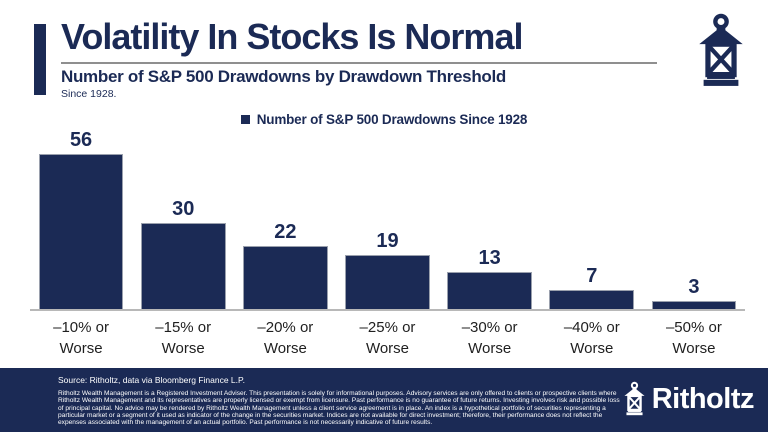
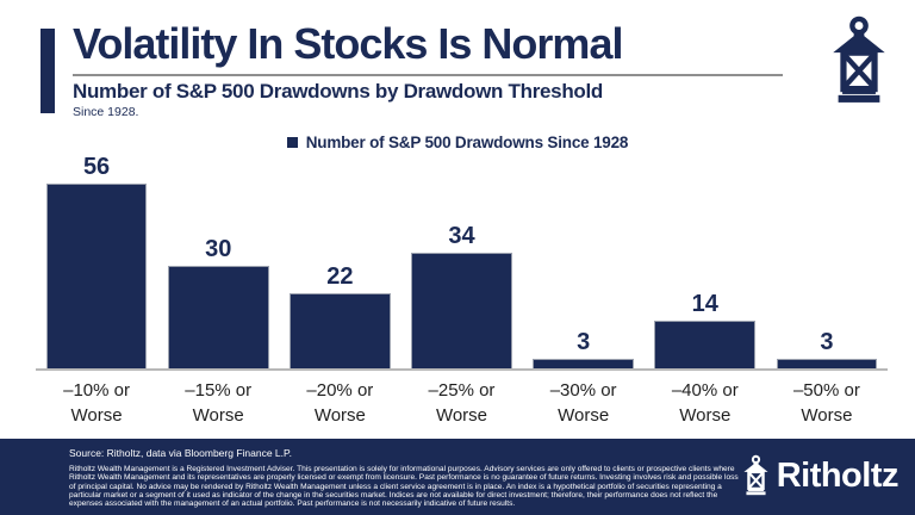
–25% or Worse: 19 -> 34
–30% or Worse: 13 -> 3
–40% or Worse: 7 -> 14
